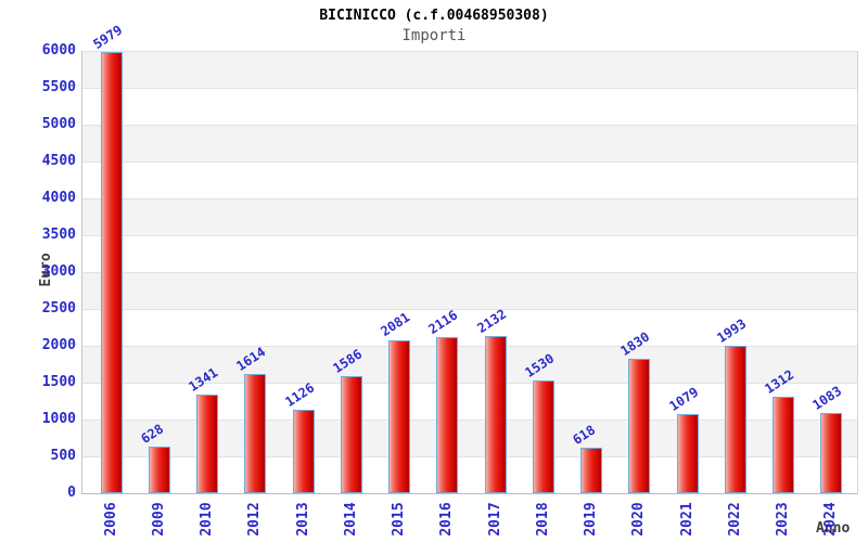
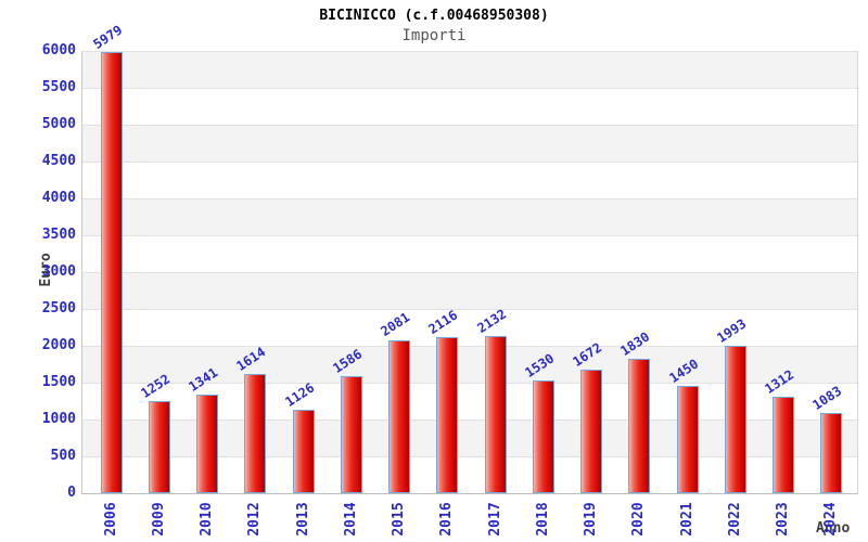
2009: 628 -> 1252
2019: 618 -> 1672
2021: 1079 -> 1450
